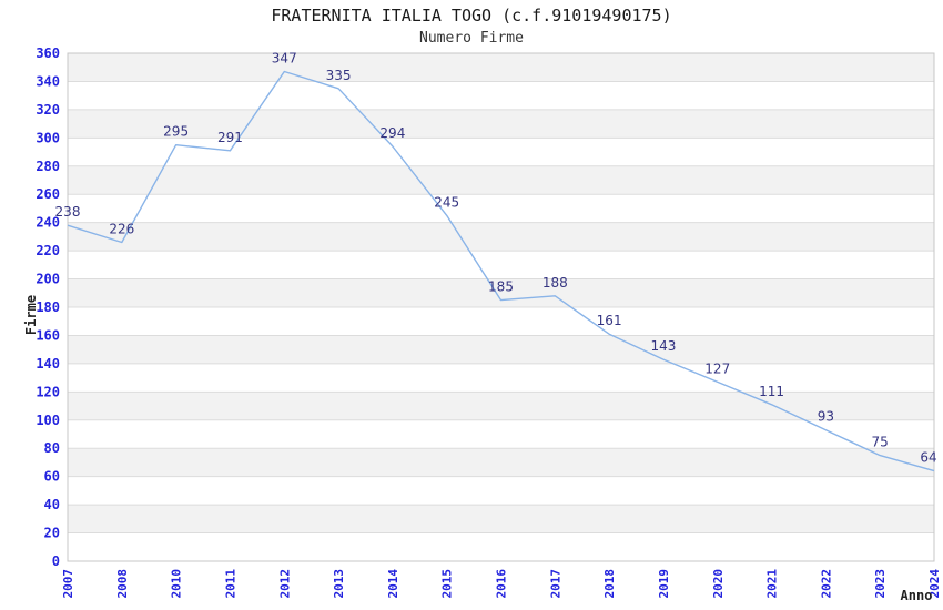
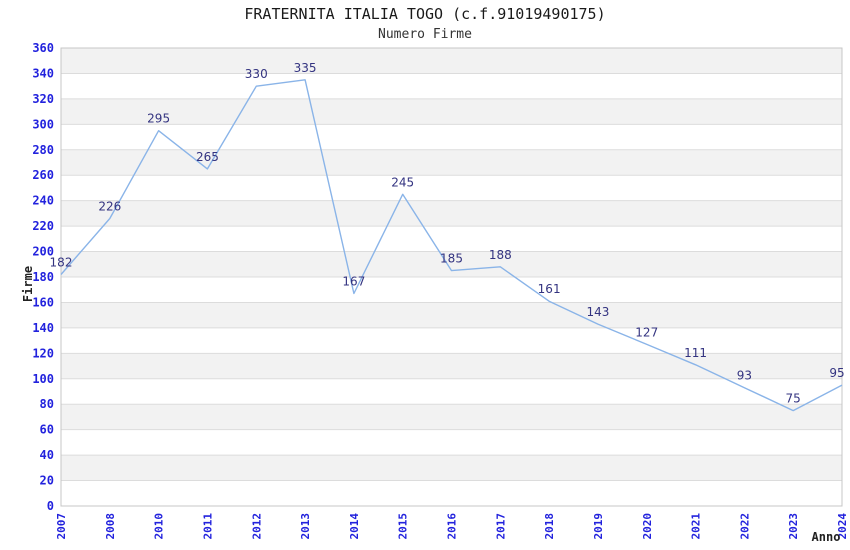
2007: 238 -> 182
2011: 291 -> 265
2012: 347 -> 330
2014: 294 -> 167
2024: 64 -> 95
